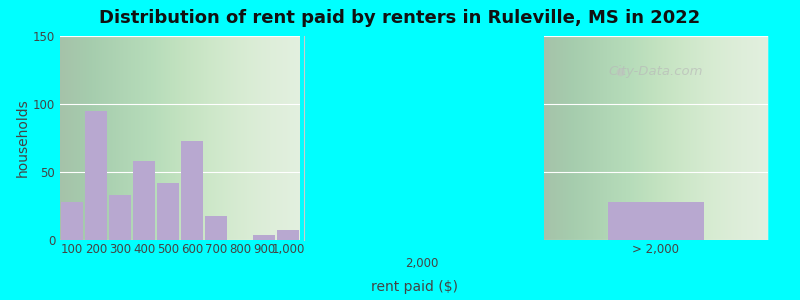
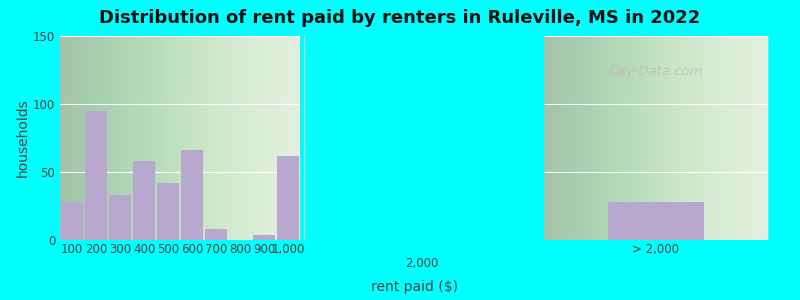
600: 73 -> 66
700: 18 -> 8
1,000: 7 -> 62
